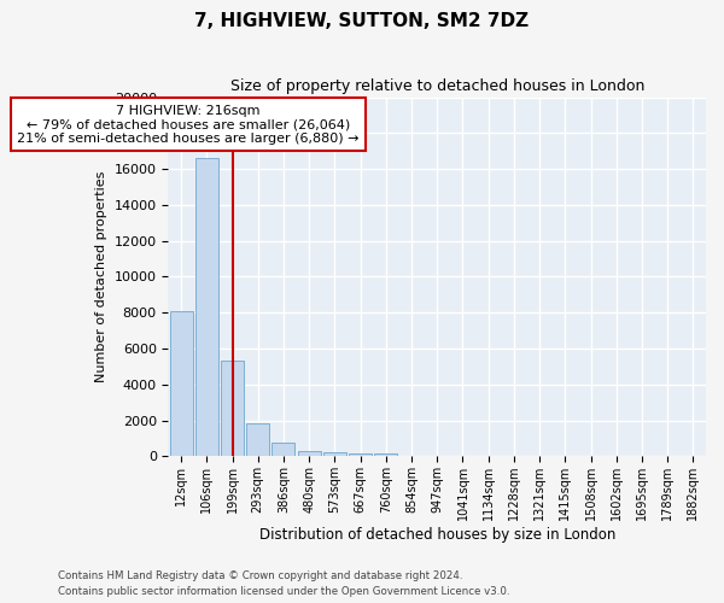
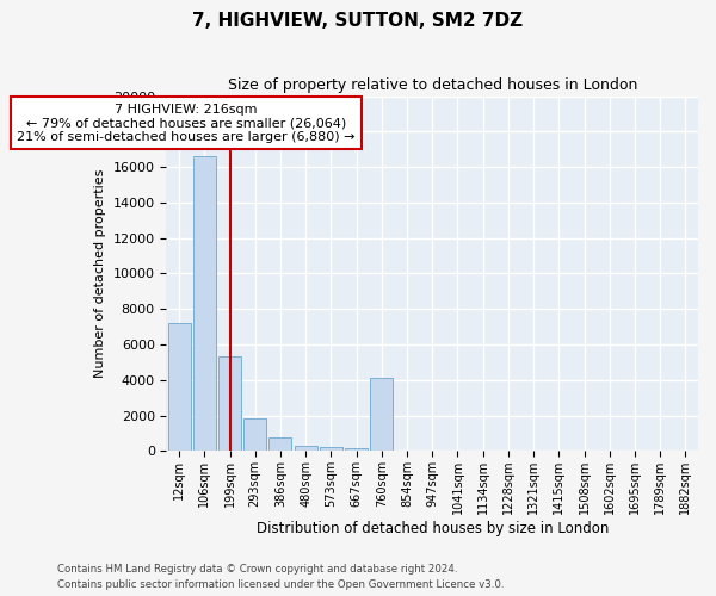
12sqm: 8100 -> 7200
760sqm: 200 -> 4100
